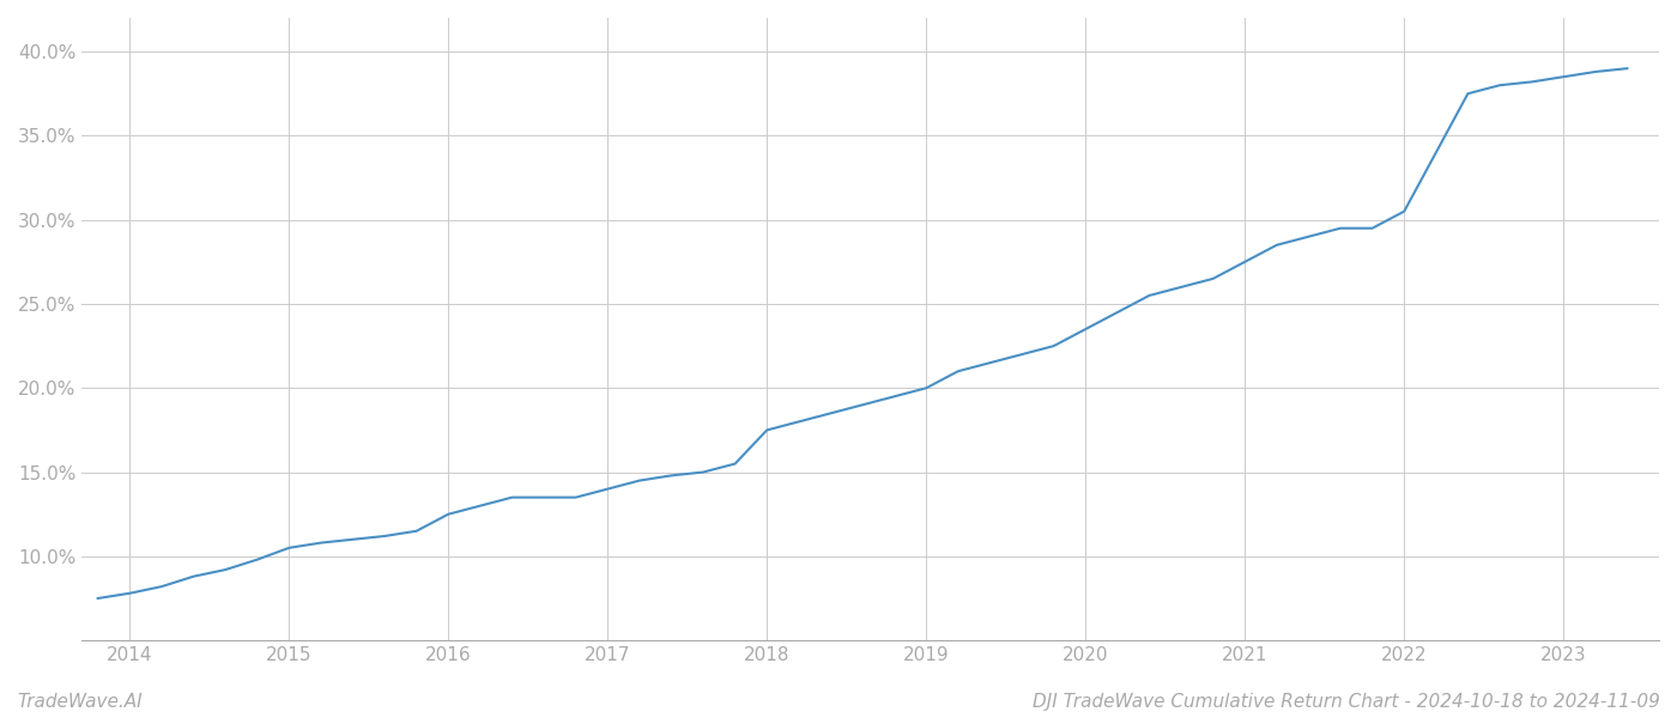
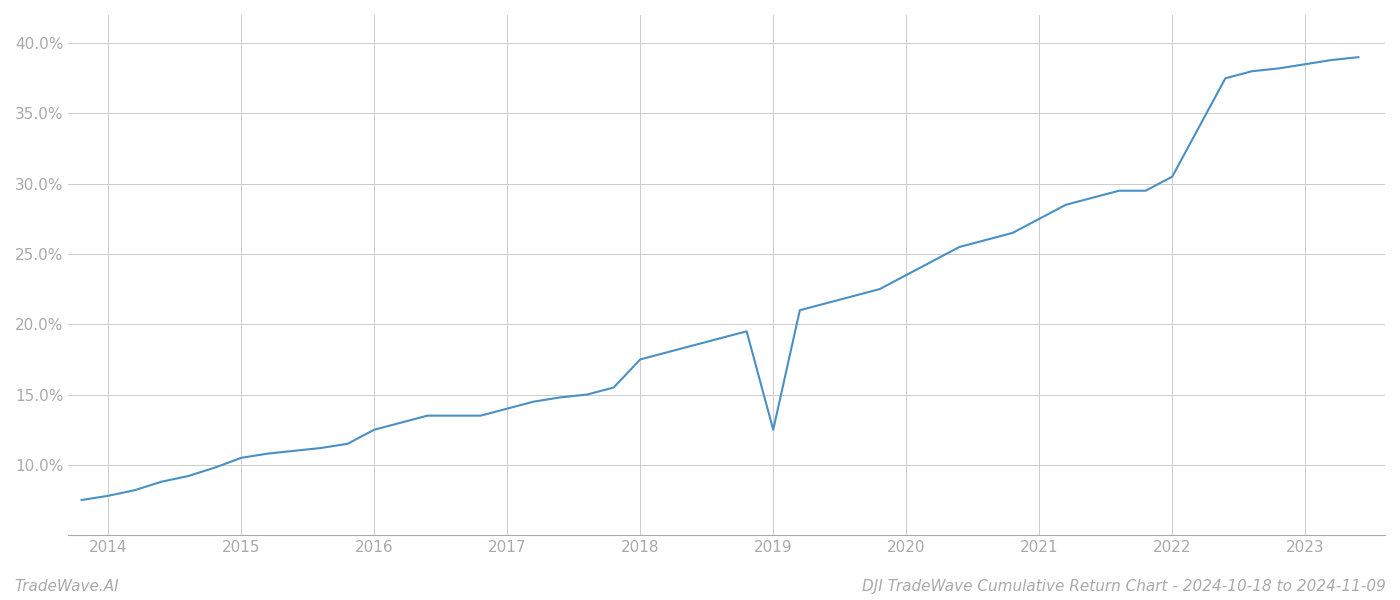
2019: 20.0% -> 12.5%
